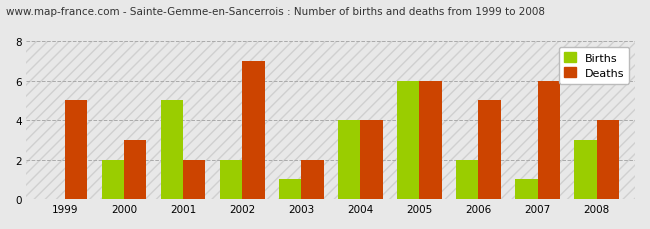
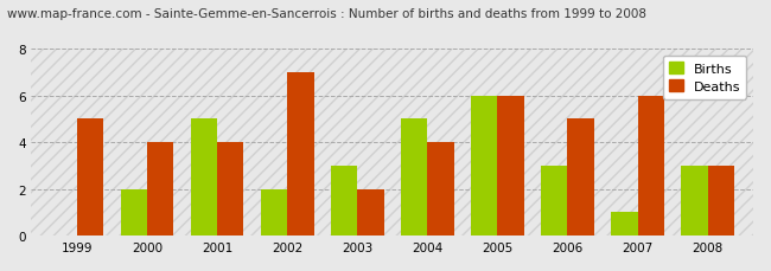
Deaths/2000: 3 -> 4
Deaths/2001: 2 -> 4
Births/2003: 1 -> 3
Births/2004: 4 -> 5
Births/2006: 2 -> 3
Deaths/2008: 4 -> 3
